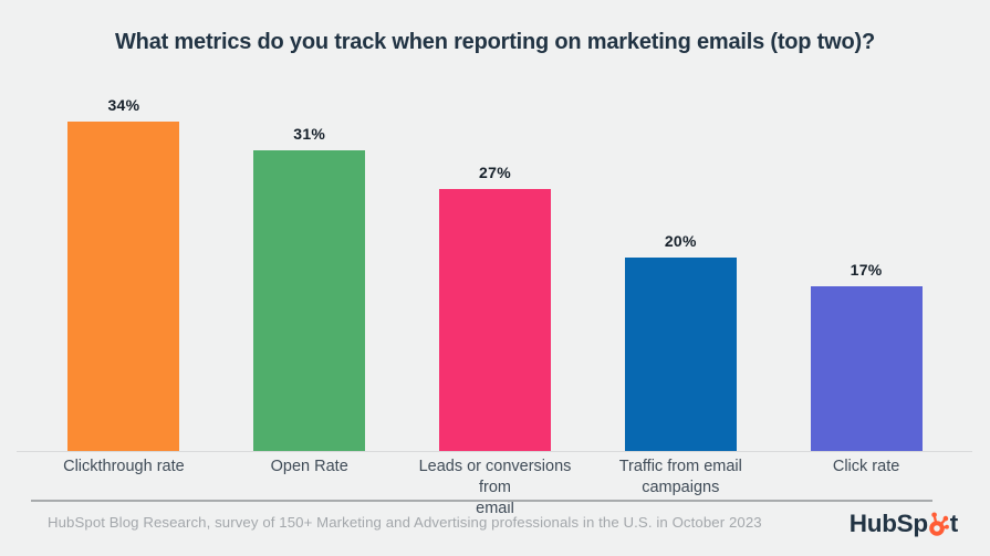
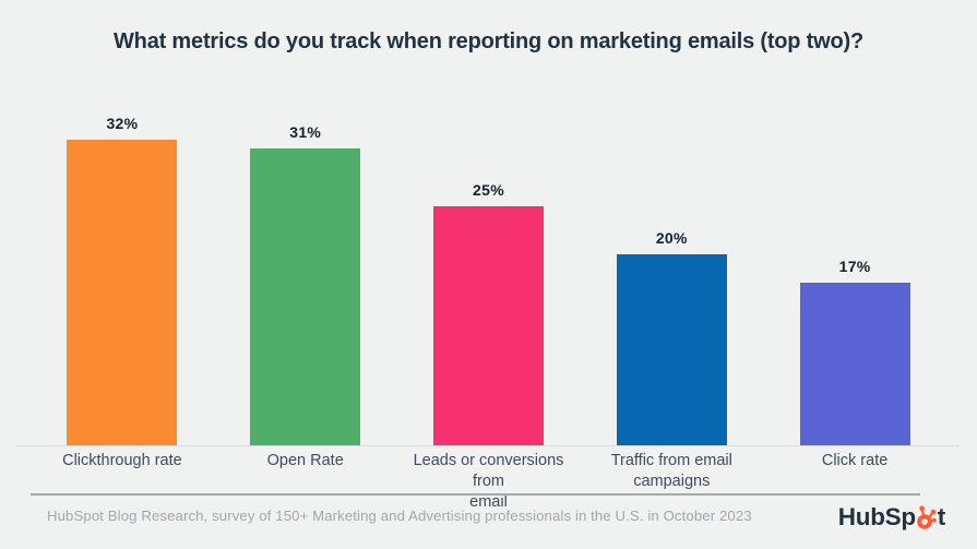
Clickthrough rate: 34% -> 32%
Leads or conversions from email: 27% -> 25%
